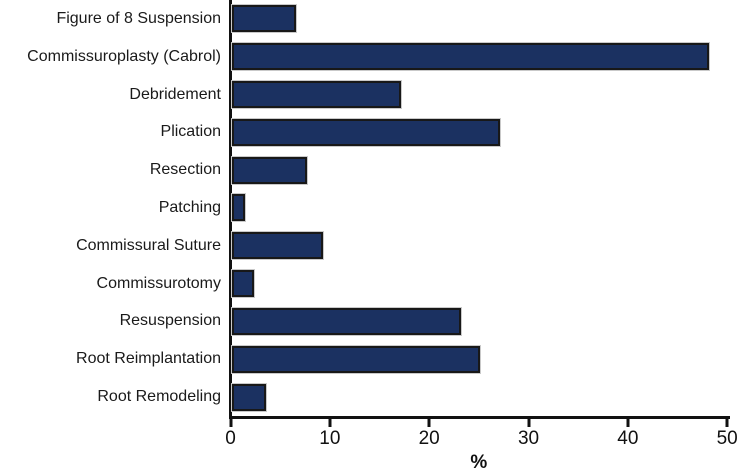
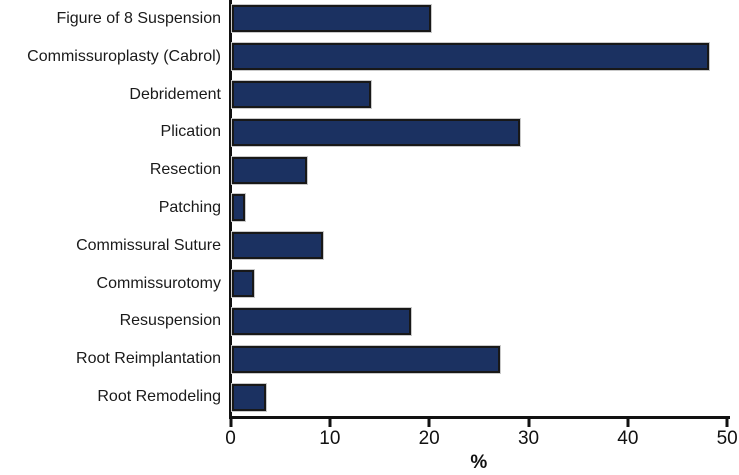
Figure of 8 Suspension: 6 -> 20
Debridement: 17 -> 14
Plication: 27 -> 29
Resuspension: 23 -> 18
Root Reimplantation: 25 -> 27
